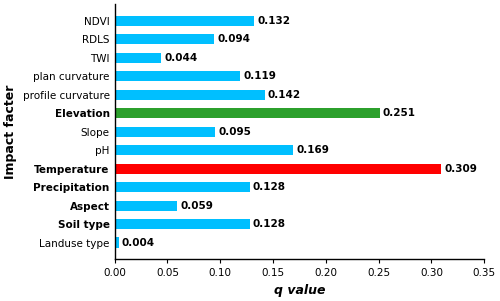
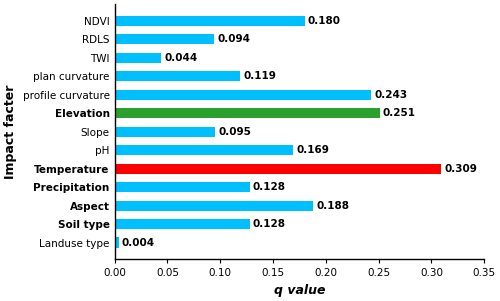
NDVI: 0.132 -> 0.180
profile curvature: 0.142 -> 0.243
Aspect: 0.059 -> 0.188
